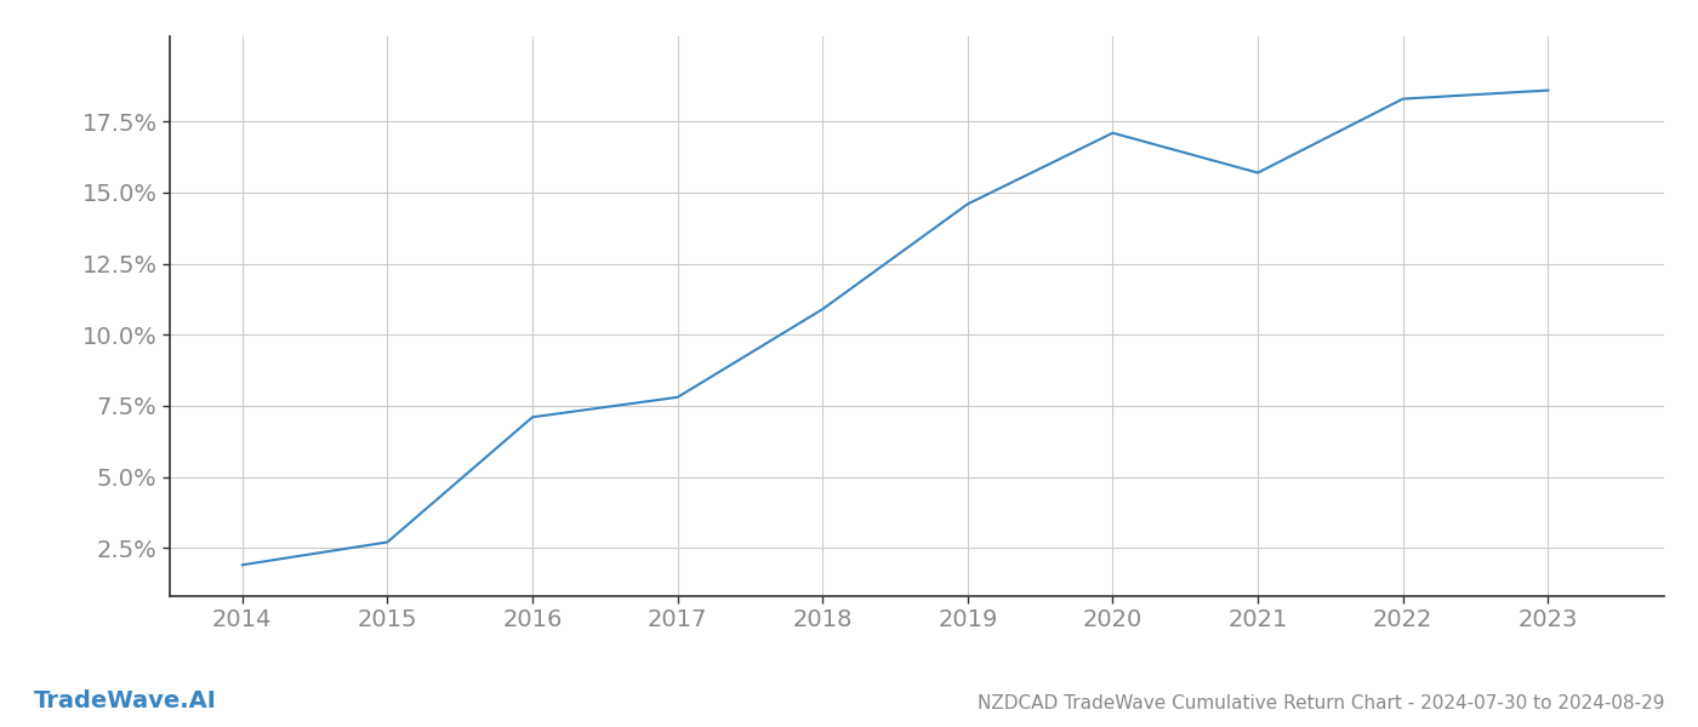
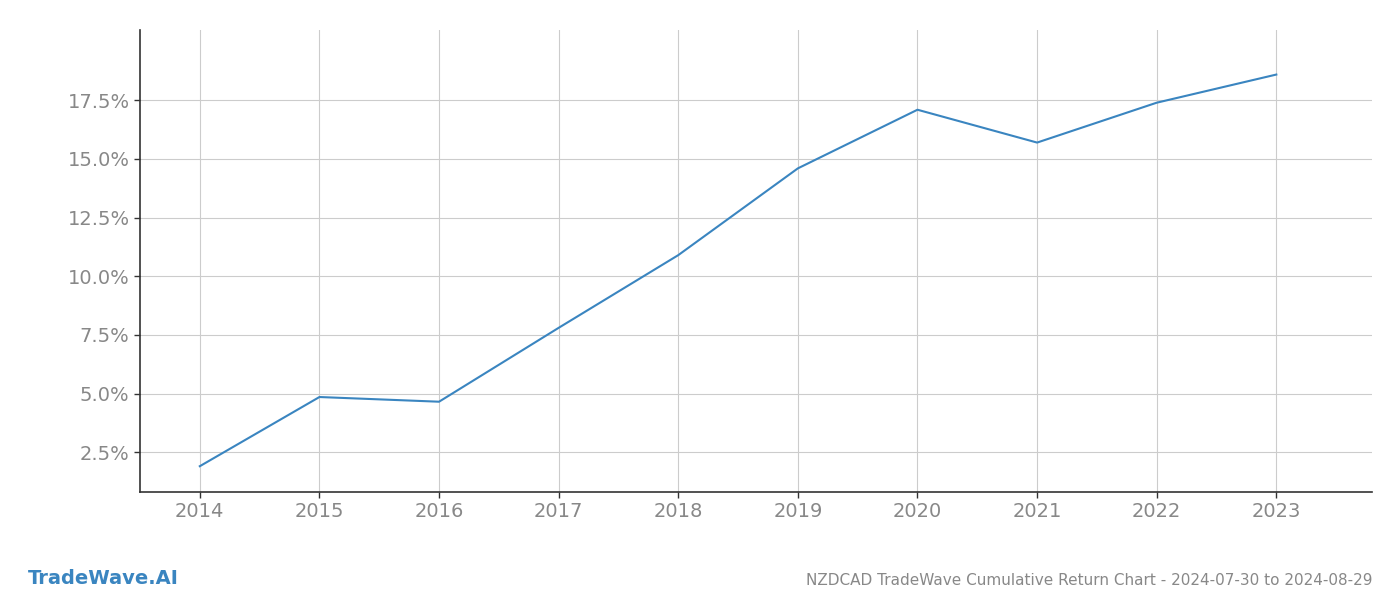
2015: 2.70% -> 4.85%
2016: 7.10% -> 4.65%
2022: 18.30% -> 17.40%
